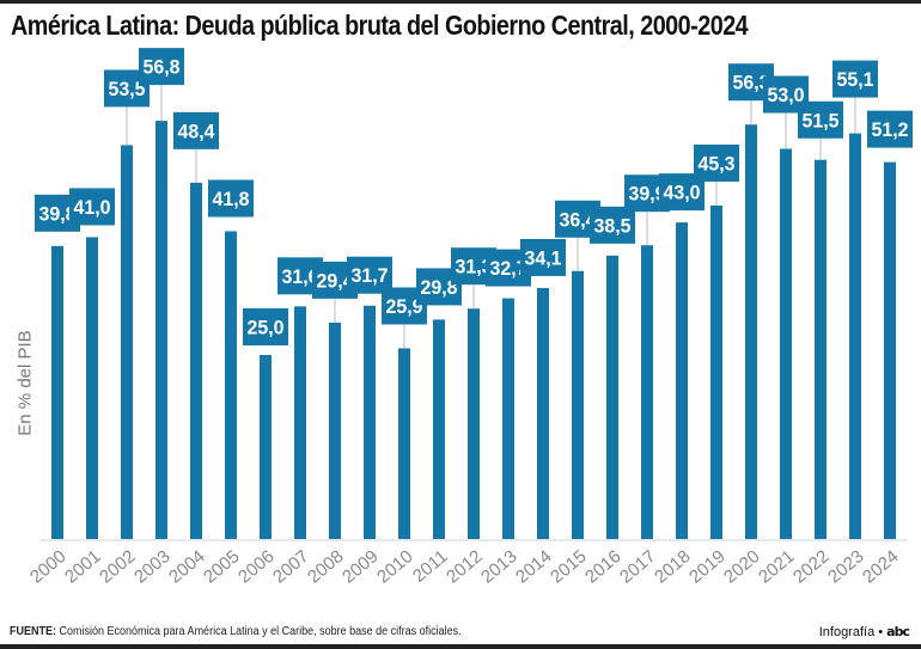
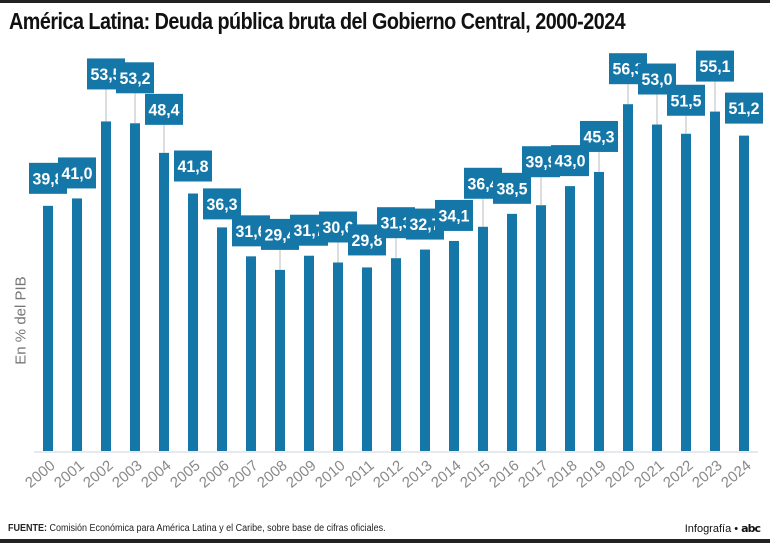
2003: 56,8 -> 53,2
2006: 25,0 -> 36,3
2010: 25,9 -> 30,6
